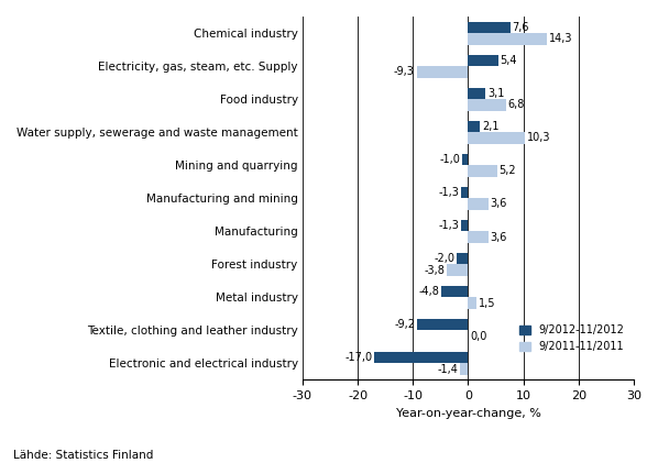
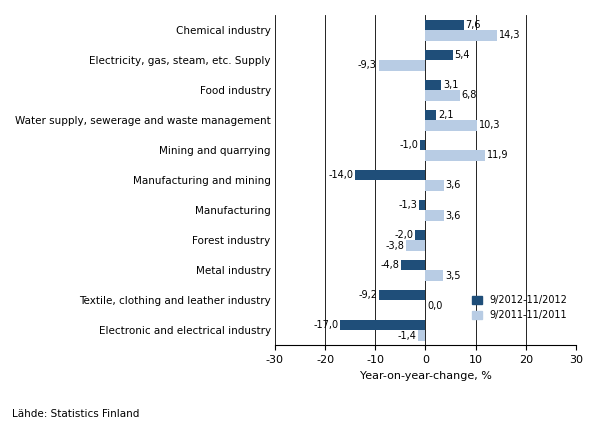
9/2011-11/2011/Mining and quarrying: 5,2 -> 11,9
9/2012-11/2012/Manufacturing and mining: -1,3 -> -14,0
9/2011-11/2011/Metal industry: 1,5 -> 3,5
